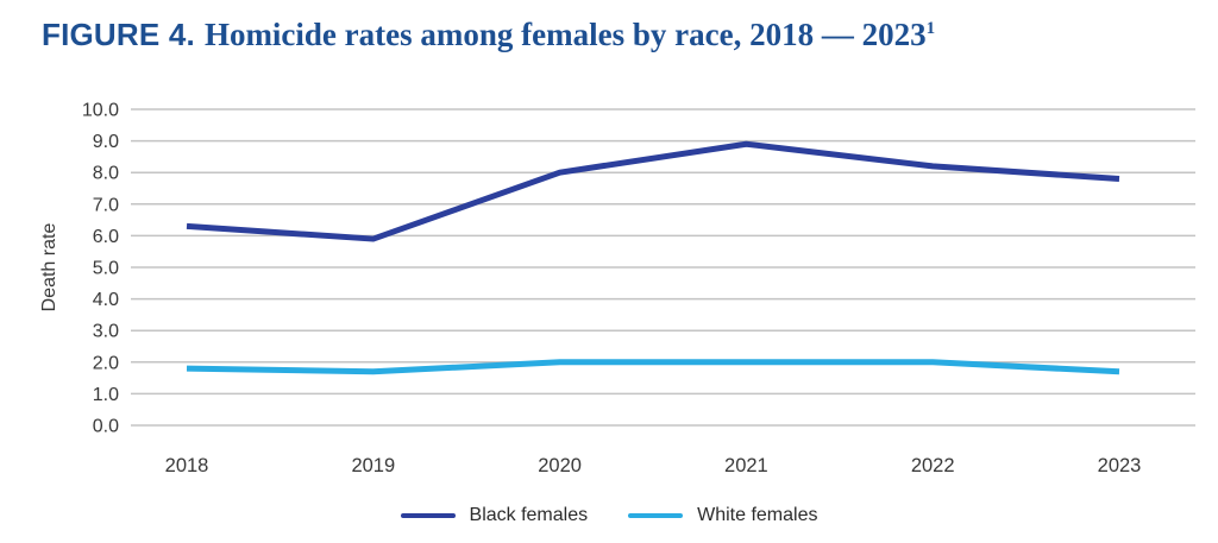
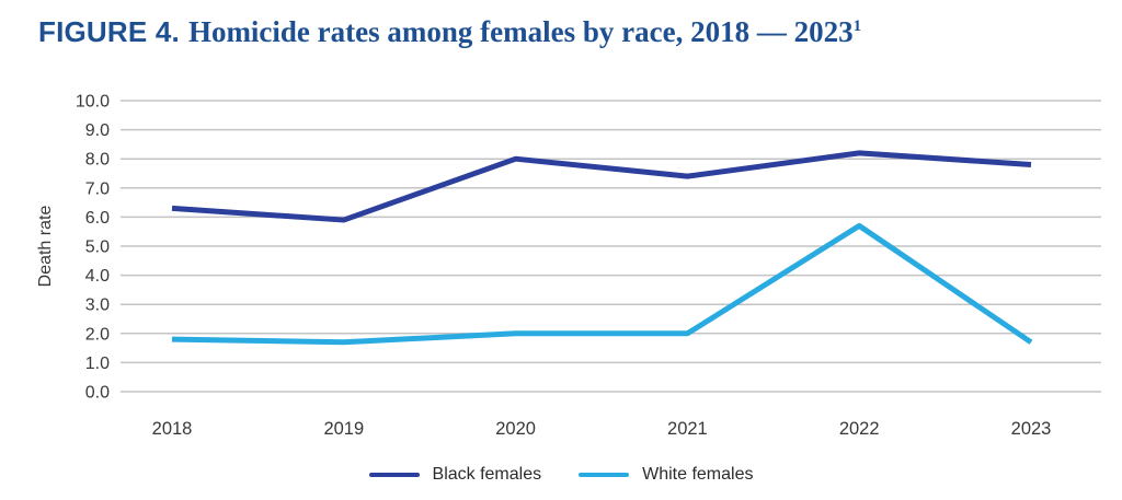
Black females/2021: 8.9 -> 7.4
White females/2022: 2.0 -> 5.7
